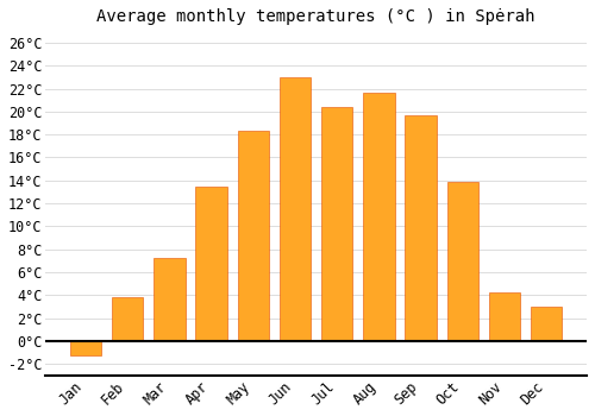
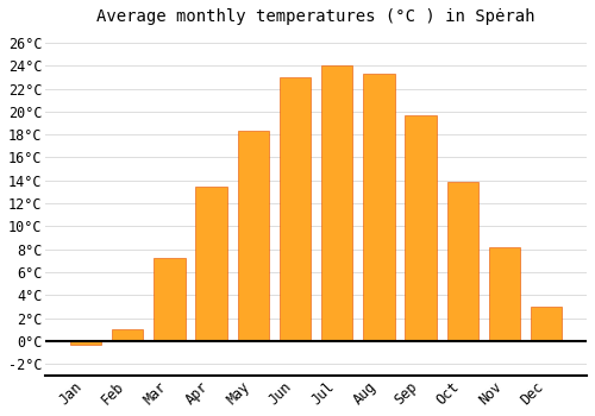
Jan: -1.2°C -> -0.3°C
Feb: 3.8°C -> 1.0°C
Jul: 20.4°C -> 24.0°C
Aug: 21.6°C -> 23.3°C
Nov: 4.2°C -> 8.2°C
